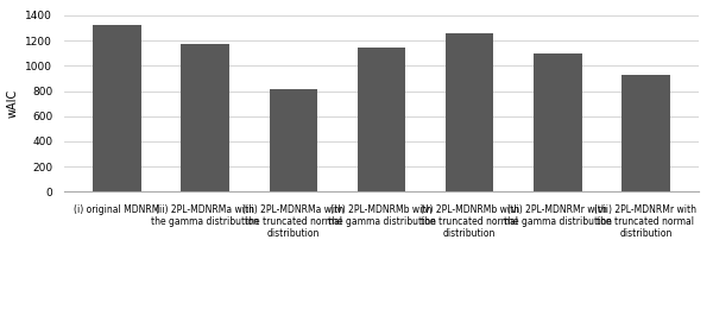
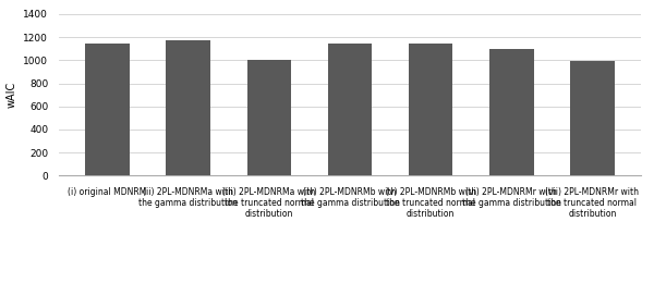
(i) original MDNRM: 1320 -> 1140
(iii) 2PL-MDNRMa with the truncated normal distribution: 810 -> 1000
(v) 2PL-MDNRMb with the truncated normal distribution: 1260 -> 1140
(vii) 2PL-MDNRMr with the truncated normal distribution: 930 -> 990
